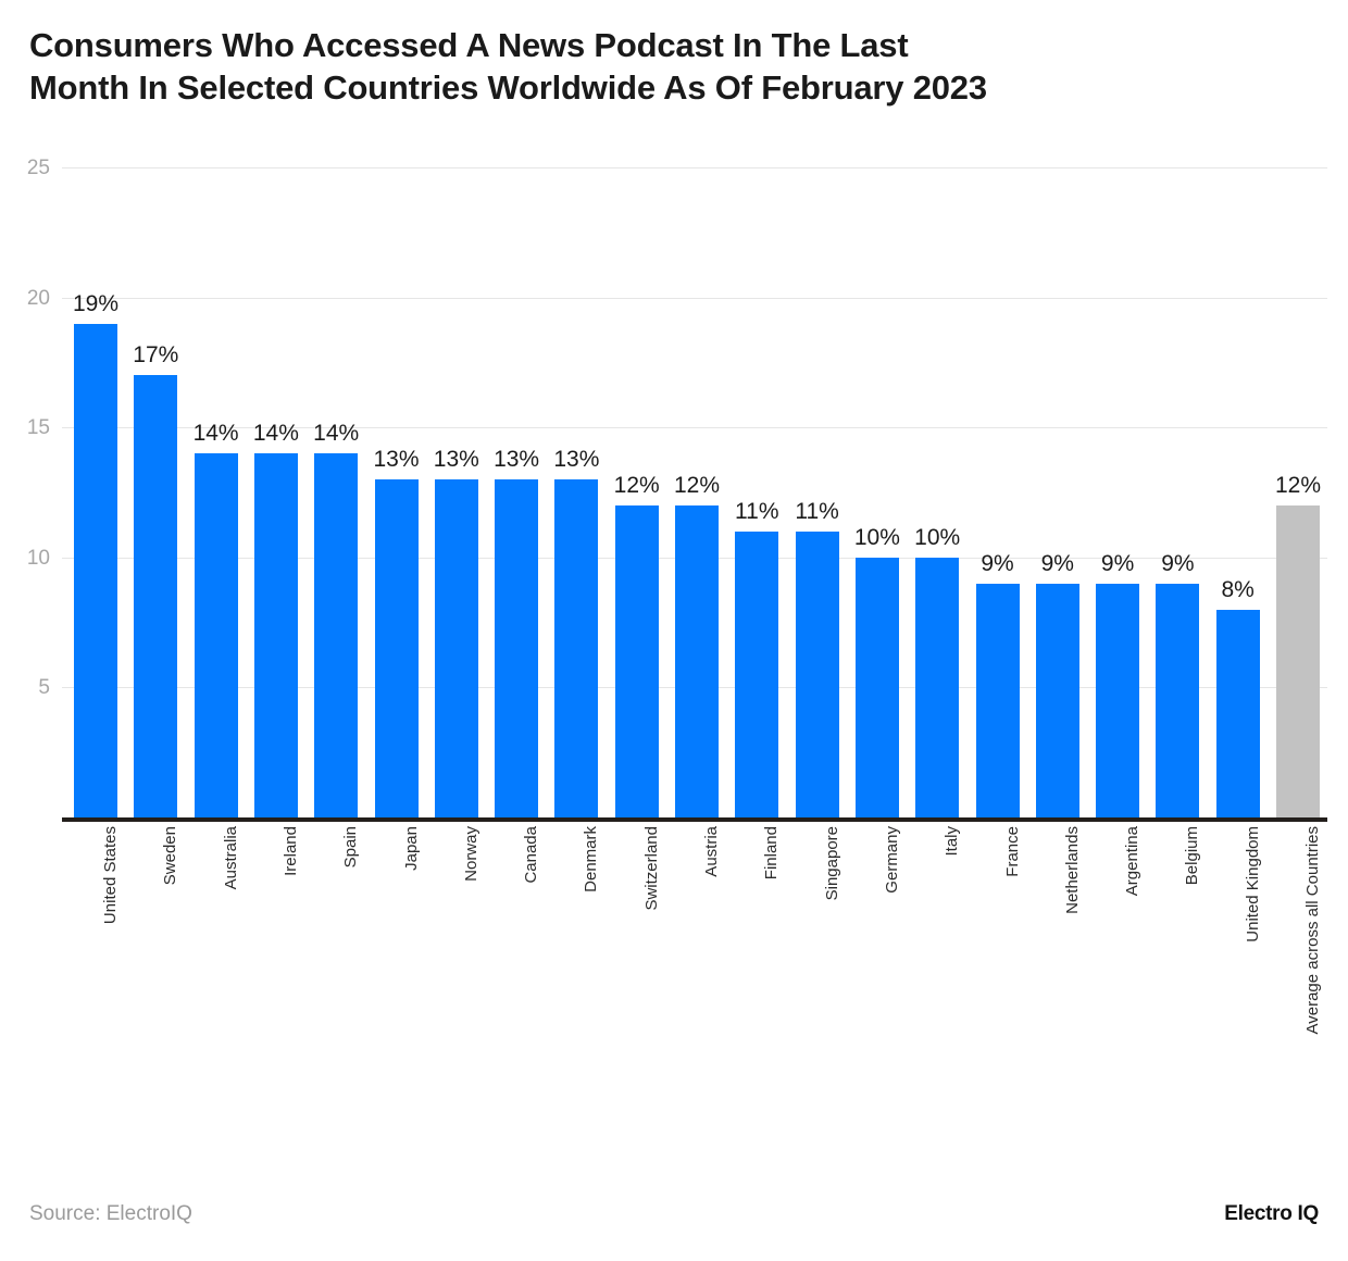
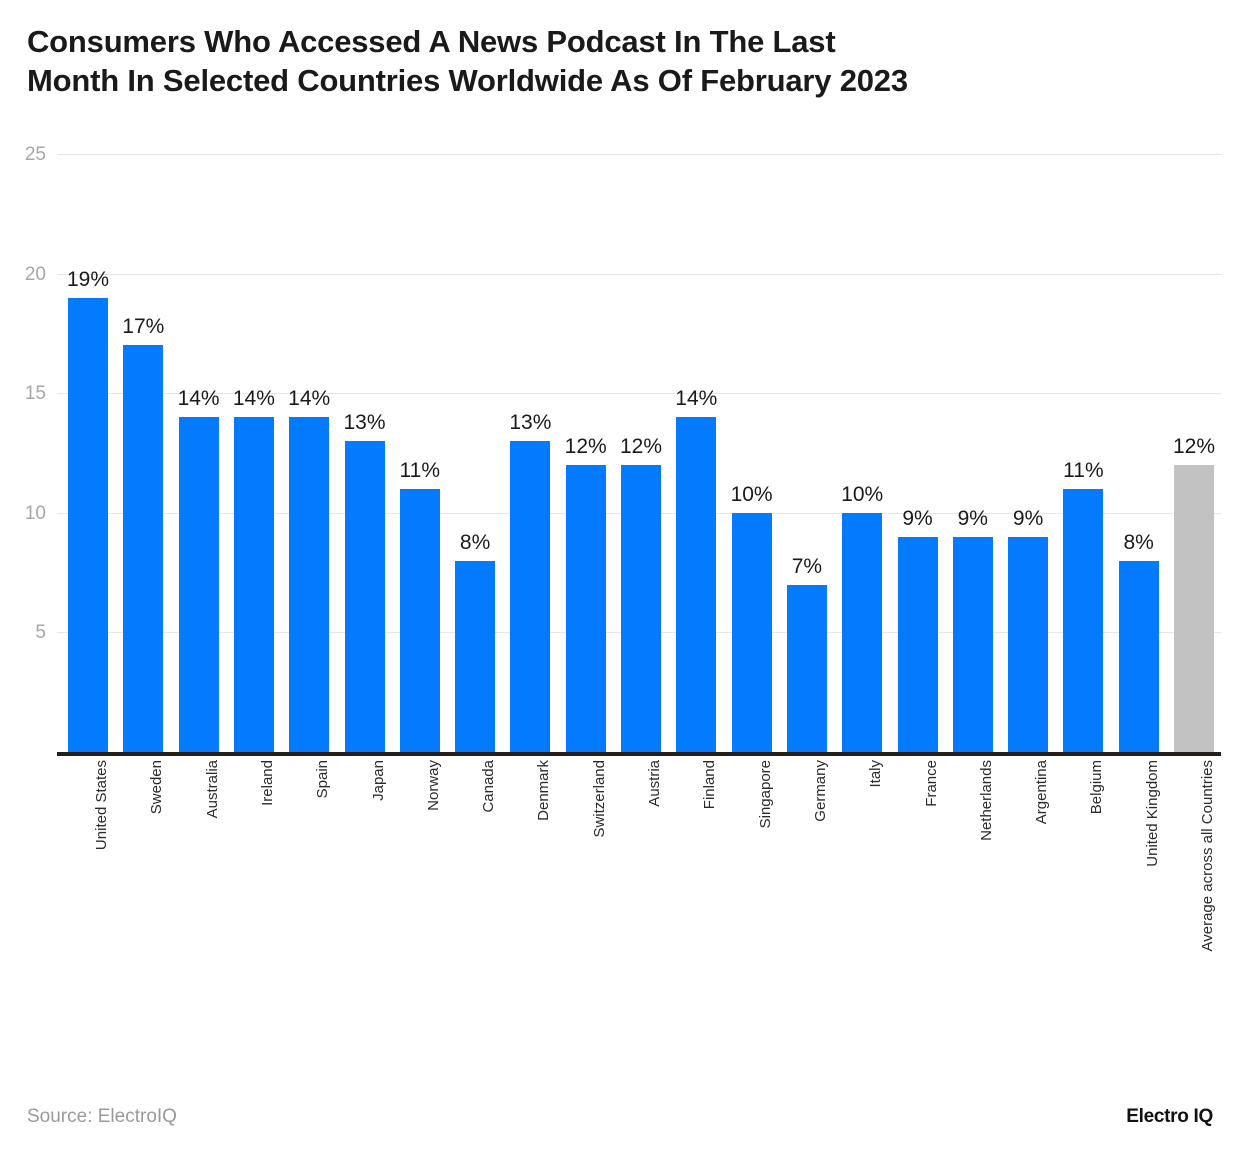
Norway: 13% -> 11%
Canada: 13% -> 8%
Finland: 11% -> 14%
Singapore: 11% -> 10%
Germany: 10% -> 7%
Belgium: 9% -> 11%
